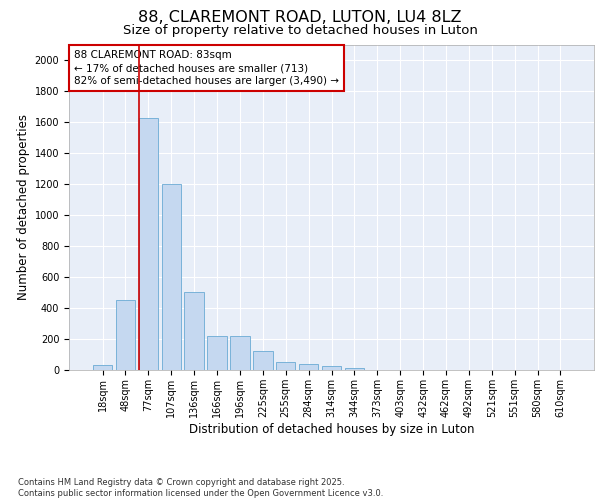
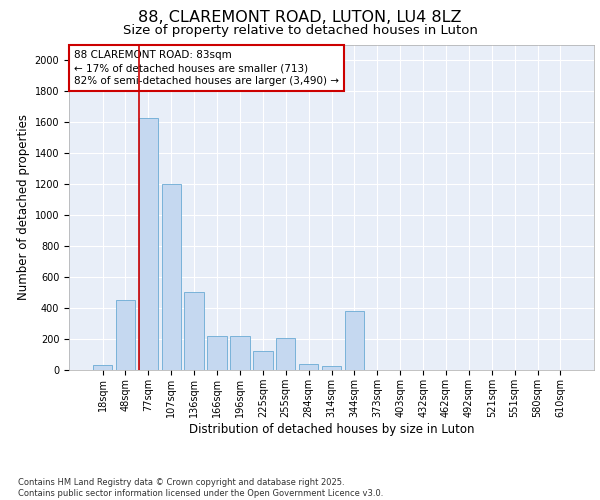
255sqm: 50 -> 210
344sqm: 20 -> 380
